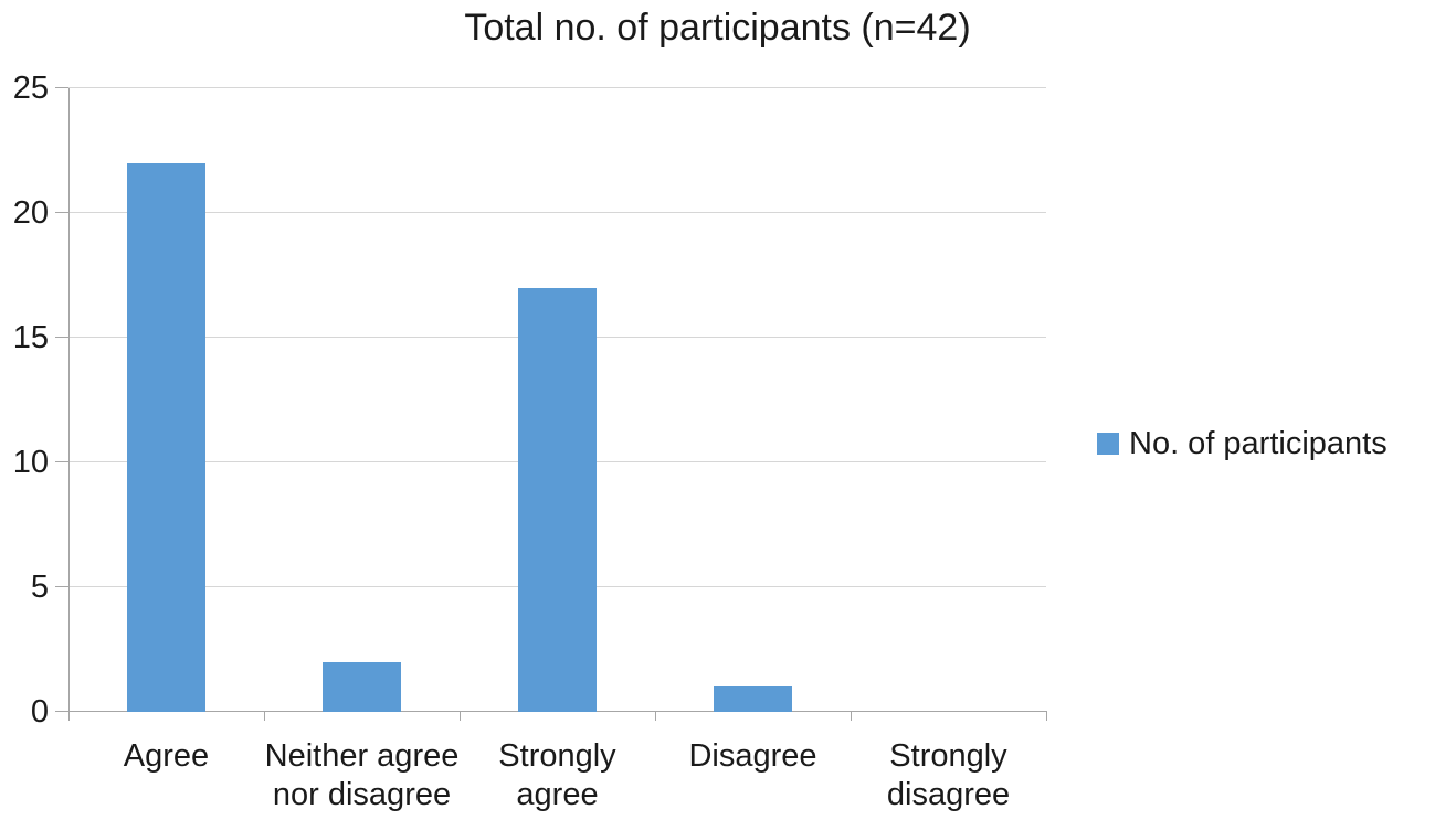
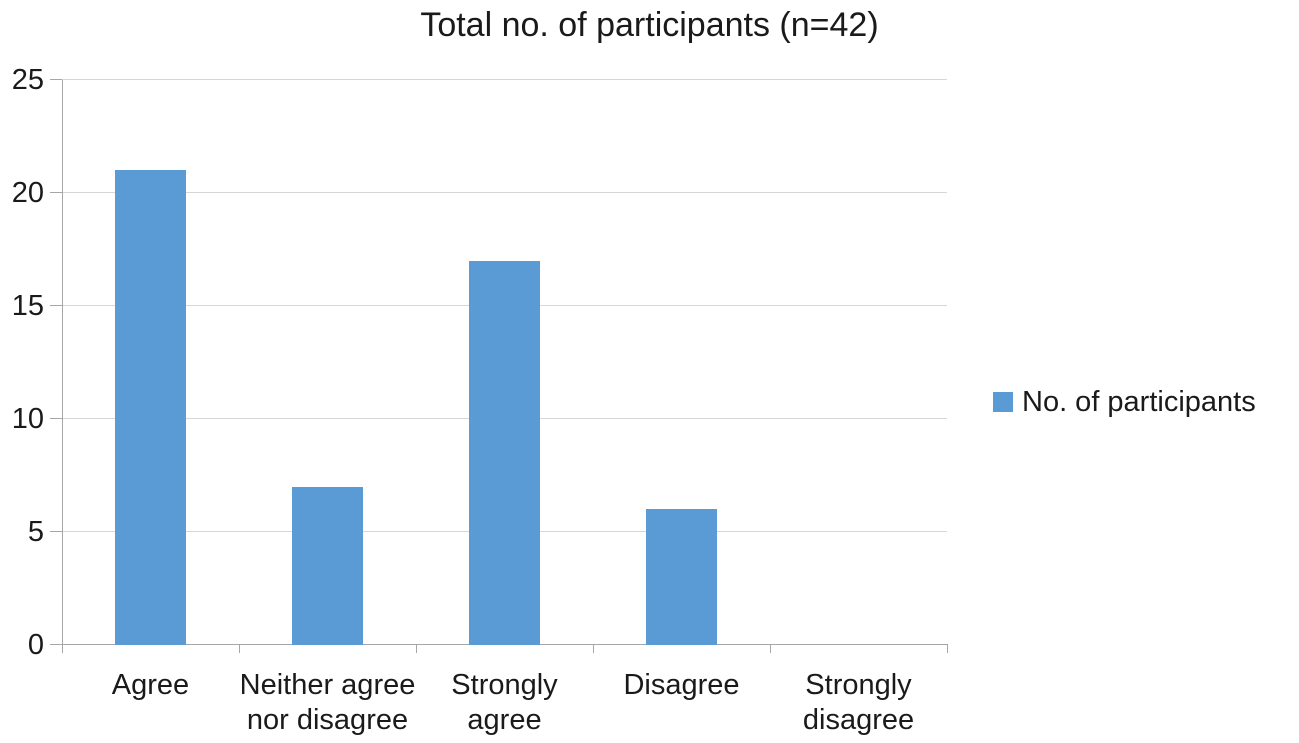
Agree: 22 -> 21
Neither agree nor disagree: 2 -> 7
Disagree: 1 -> 6
